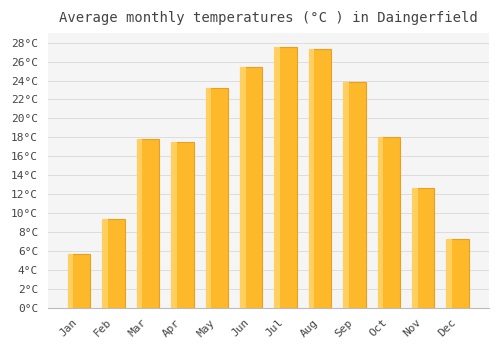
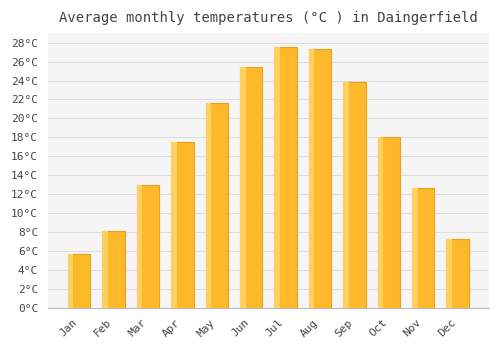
Feb: 9.4°C -> 8.1°C
Mar: 17.8°C -> 13.0°C
May: 23.2°C -> 21.6°C
